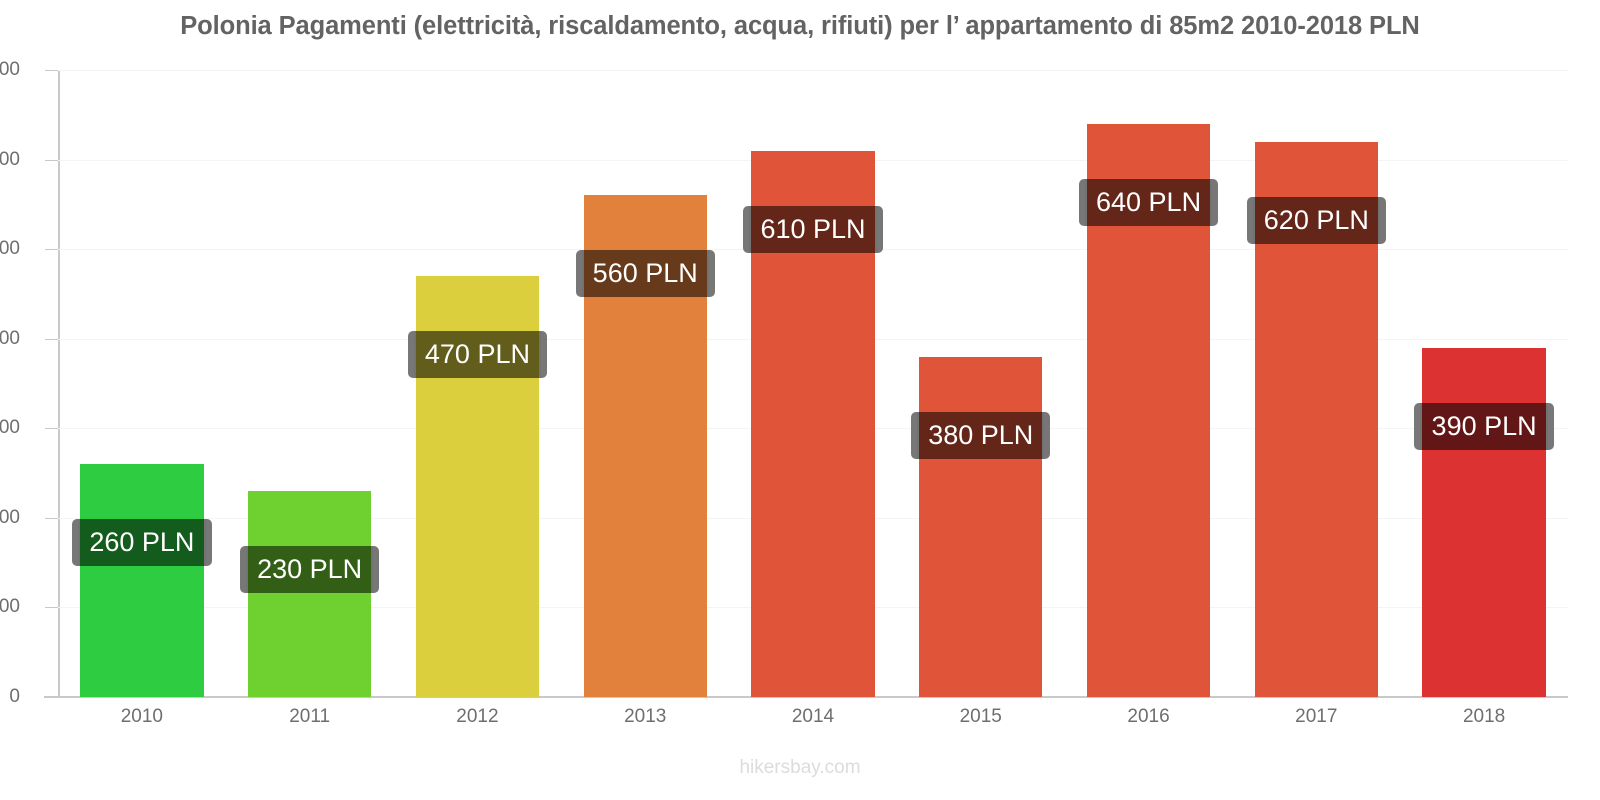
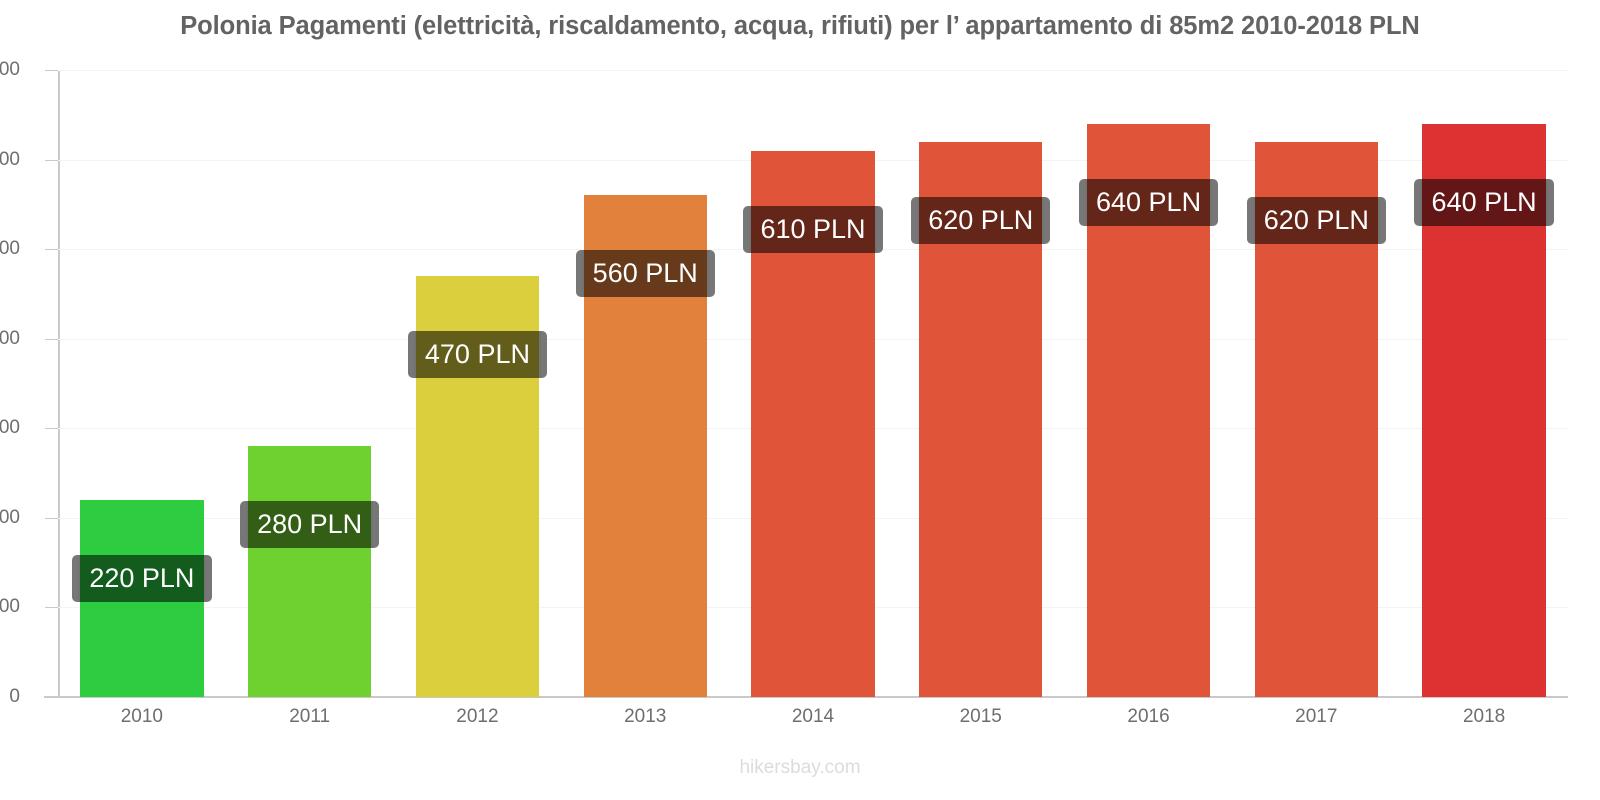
2010: 260 -> 220
2011: 230 -> 280
2015: 380 -> 620
2018: 390 -> 640
